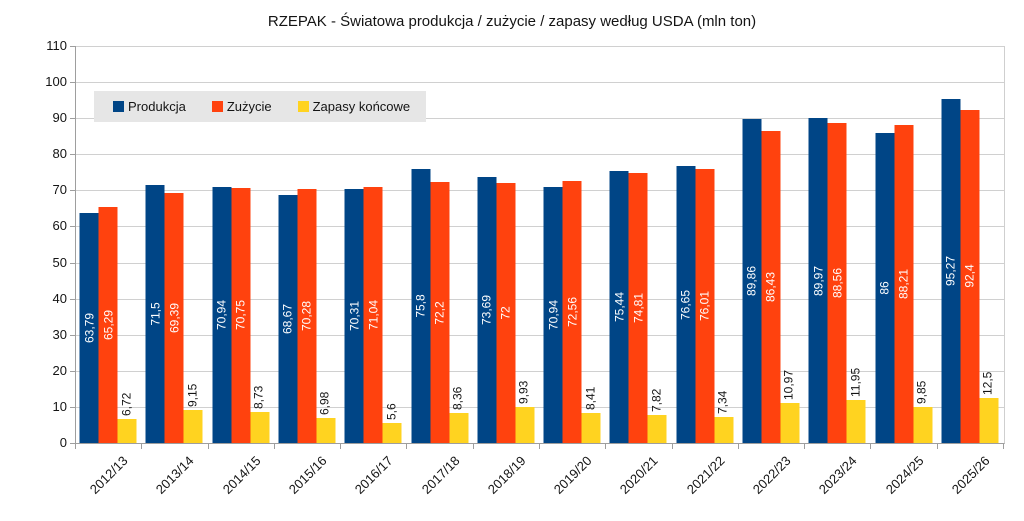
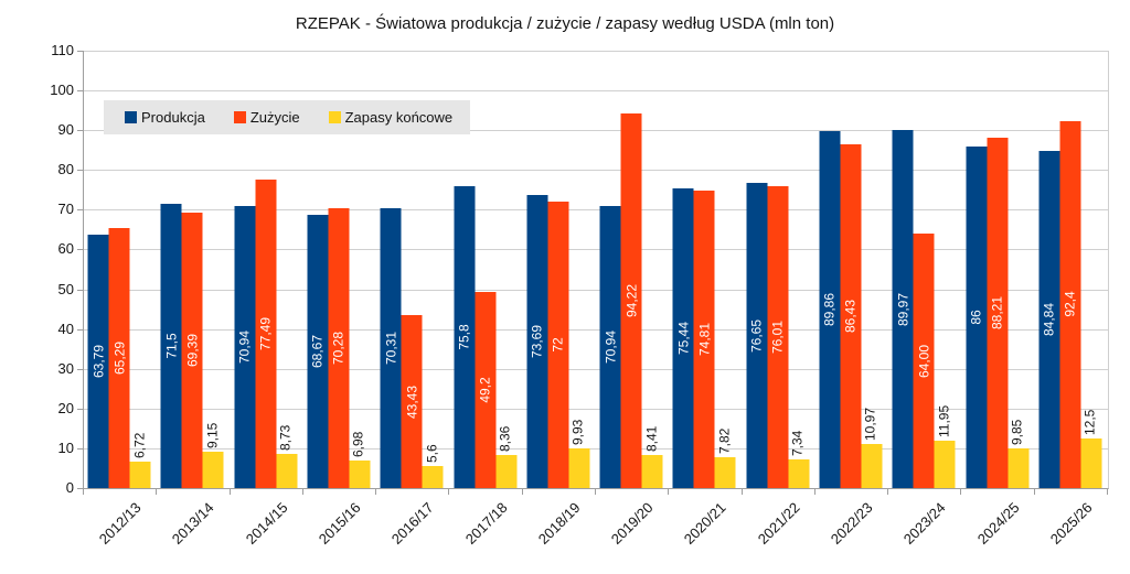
Zużycie/2014/15: 70,75 -> 77,49
Zużycie/2016/17: 71,04 -> 43,43
Zużycie/2017/18: 72,2 -> 49,2
Zużycie/2019/20: 72,56 -> 94,22
Zużycie/2023/24: 88,56 -> 64,00
Produkcja/2025/26: 95,27 -> 84,84
